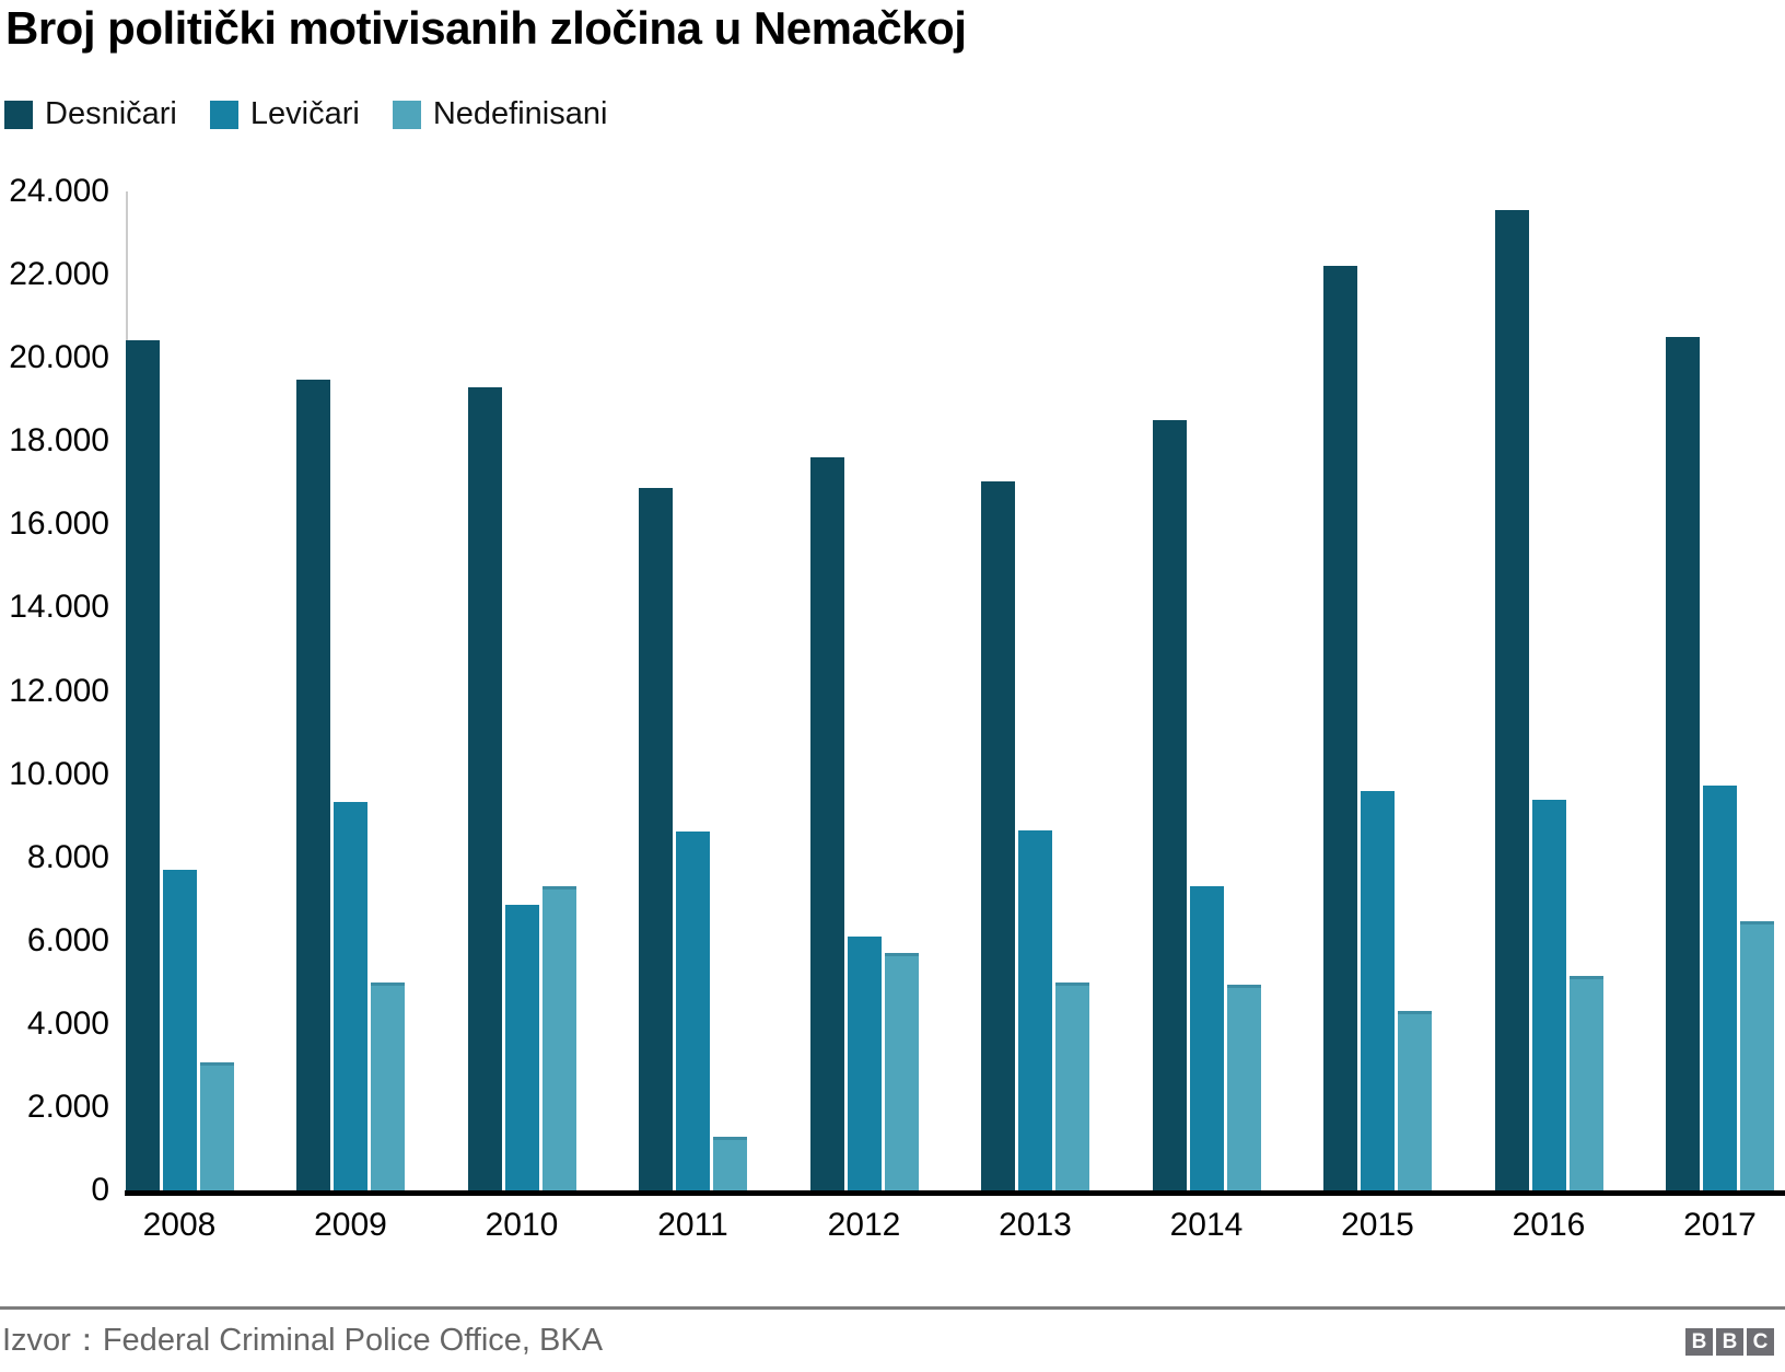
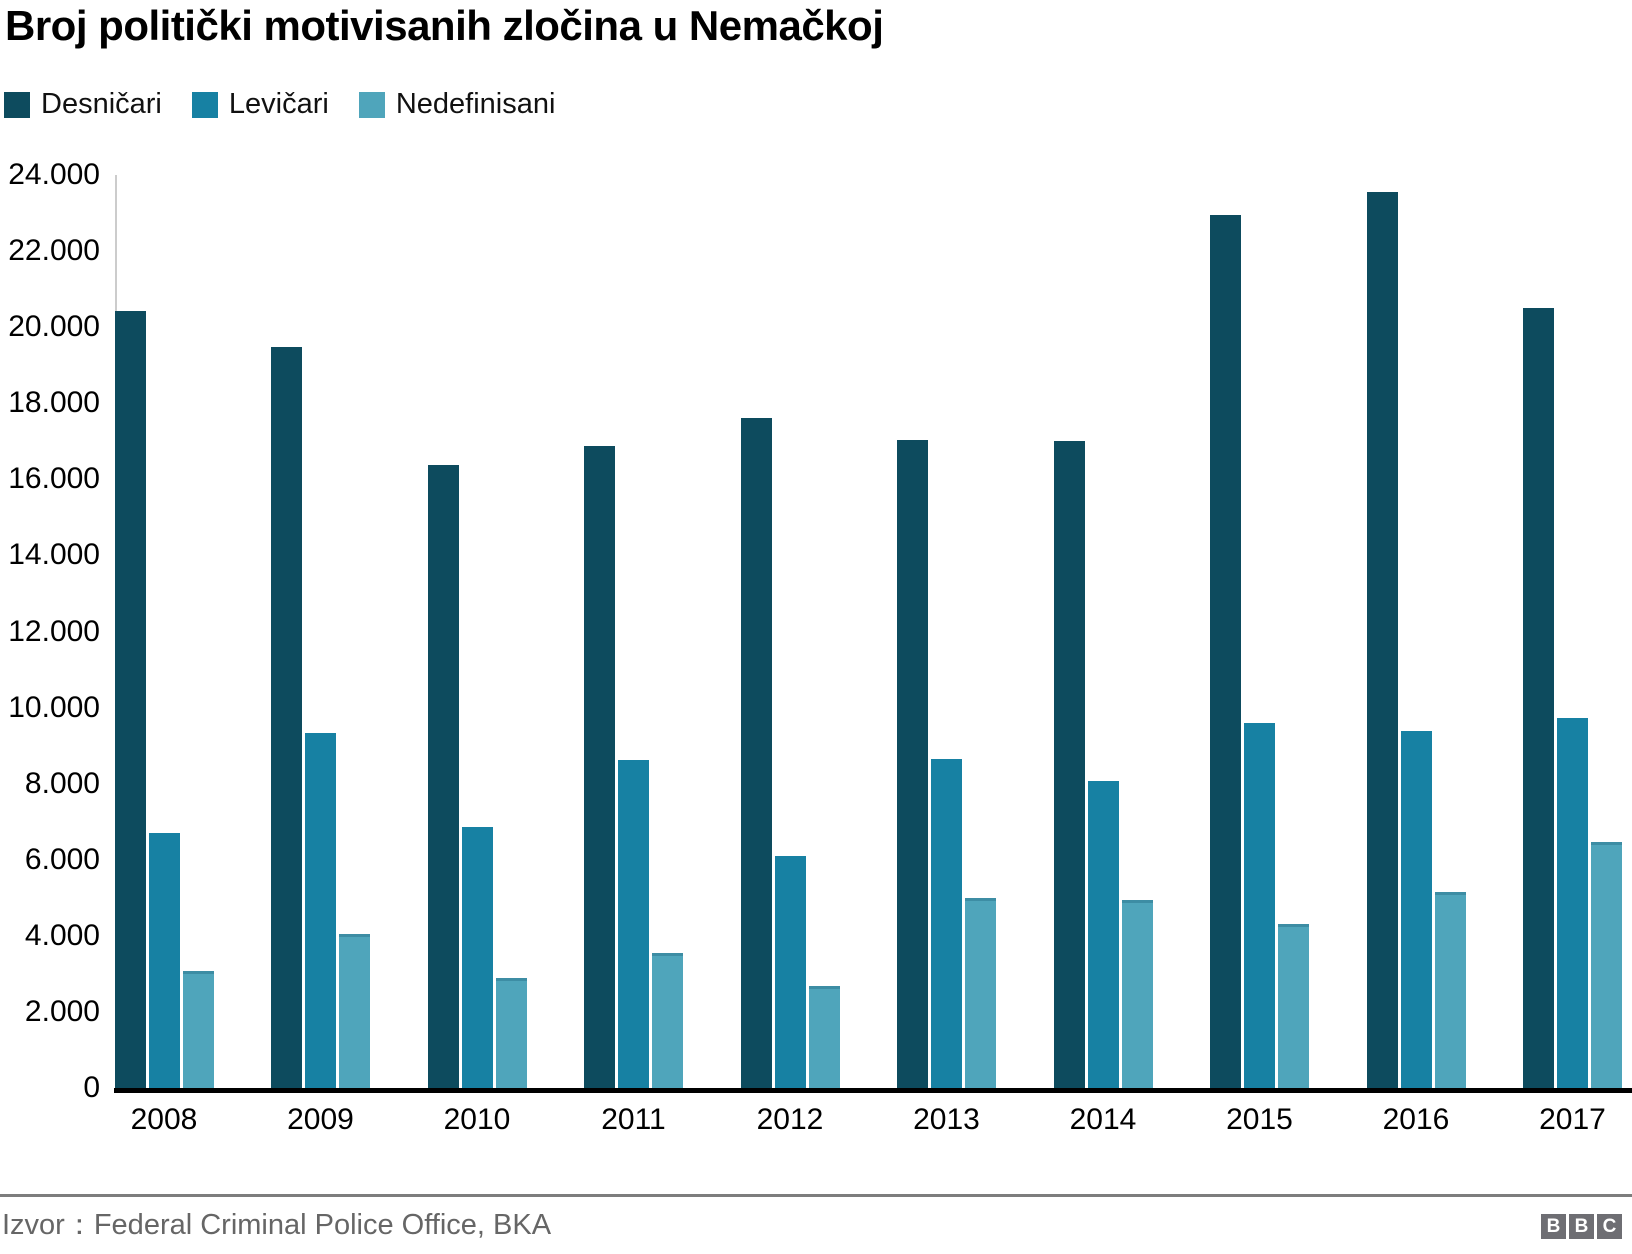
Levičari/2008: 7700 -> 6700
Nedefinisani/2009: 5000 -> 4000
Desničari/2010: 19300 -> 16400
Nedefinisani/2010: 7300 -> 2900
Nedefinisani/2011: 1300 -> 3600
Nedefinisani/2012: 5700 -> 2700
Desničari/2014: 18500 -> 17000
Levičari/2014: 7300 -> 8100
Desničari/2015: 22200 -> 23000
